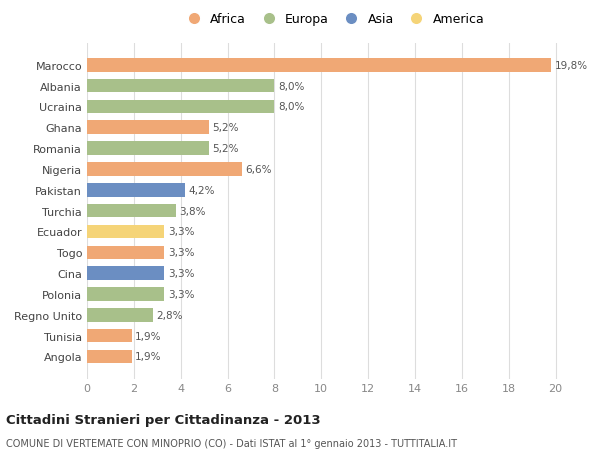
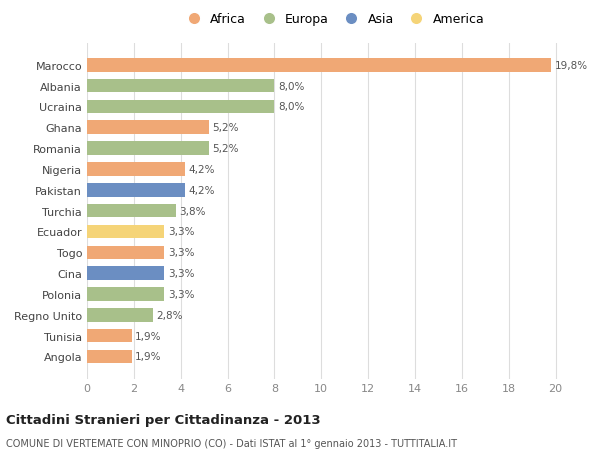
Nigeria: 6,6% -> 4,2%
